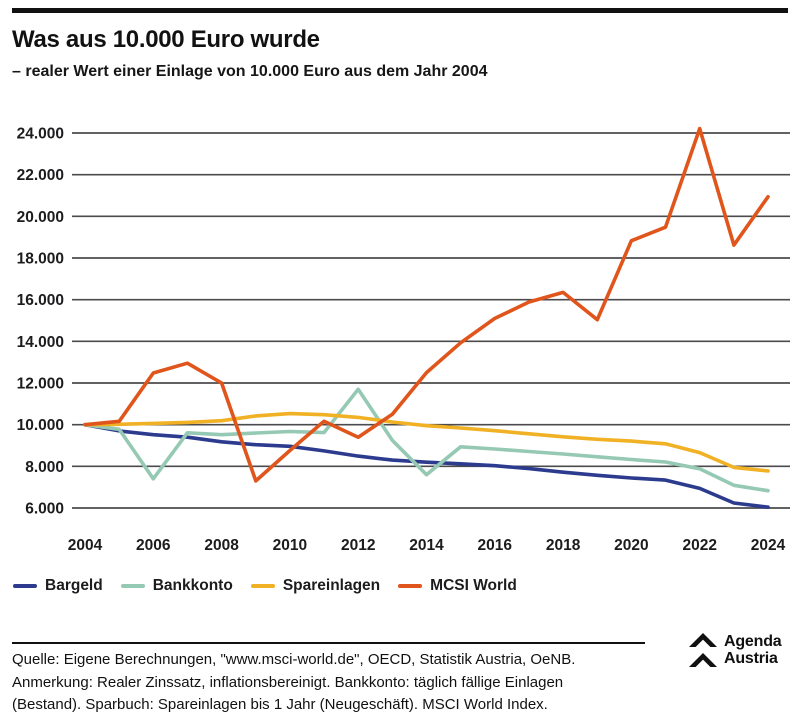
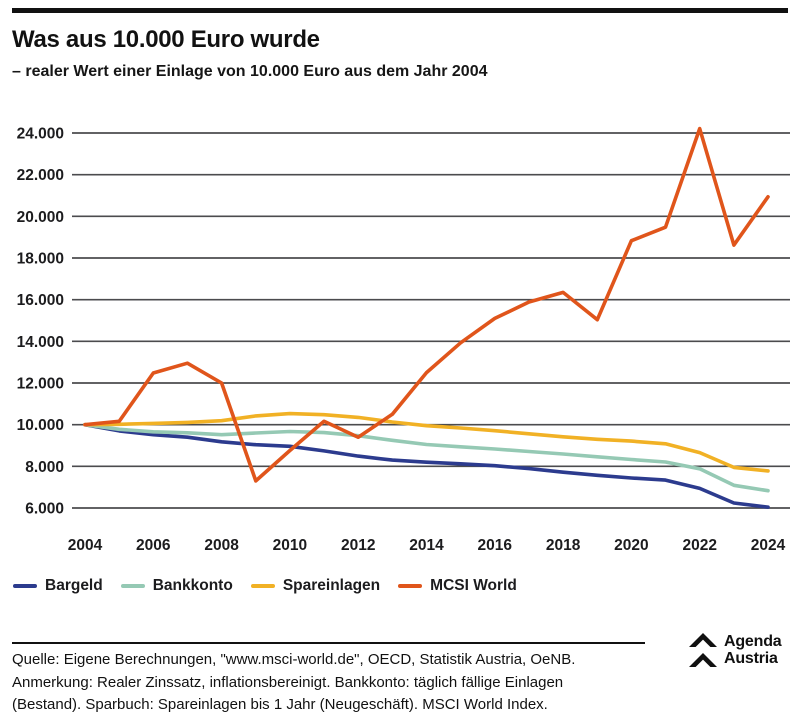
Bankkonto/2006: 7400 -> 9700
Bankkonto/2012: 11700 -> 9500
Bankkonto/2014: 7600 -> 9000
